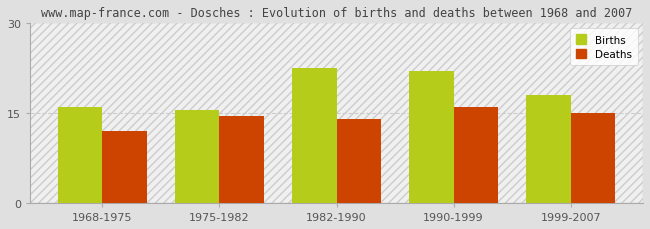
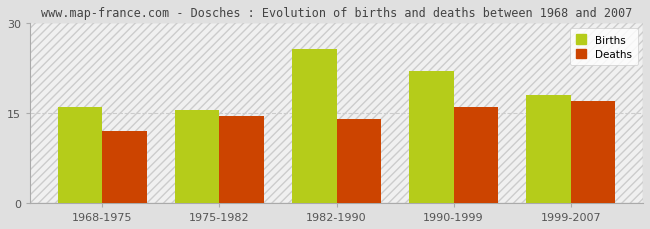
Births/1982-1990: 22.5 -> 25.6
Deaths/1999-2007: 15.0 -> 17.0
